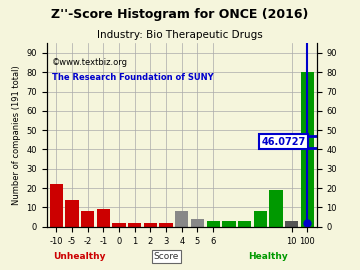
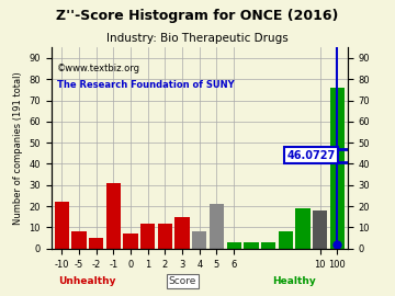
-5: 14 -> 8
-2: 8 -> 5
-1: 9 -> 31
0: 2 -> 7
1: 2 -> 12
2: 2 -> 12
3: 2 -> 15
5: 4 -> 21
10: 3 -> 18
100: 80 -> 76
